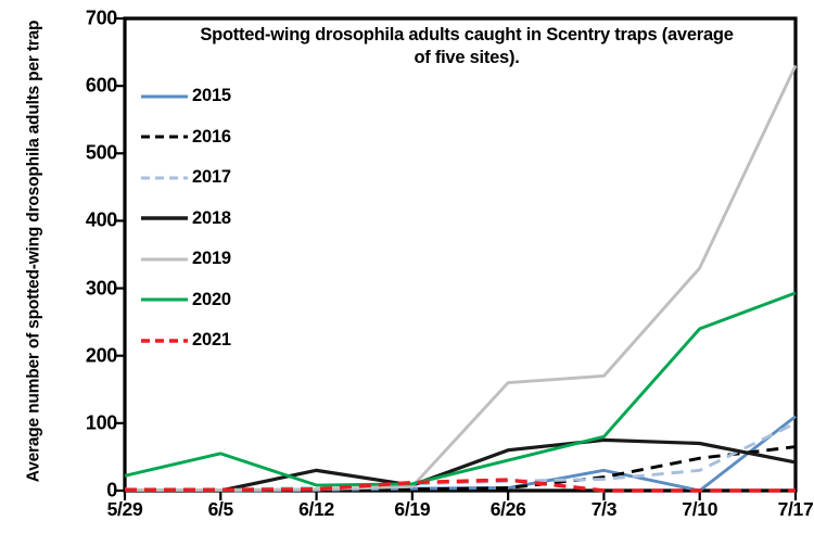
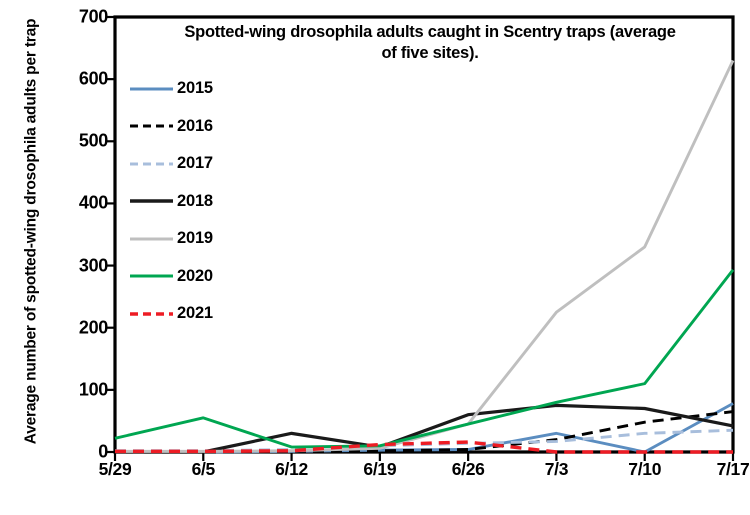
2019/6/26: 160 -> 40
2019/7/3: 170 -> 220
2020/7/10: 240 -> 110
2015/7/17: 110 -> 80
2017/7/17: 100 -> 40
